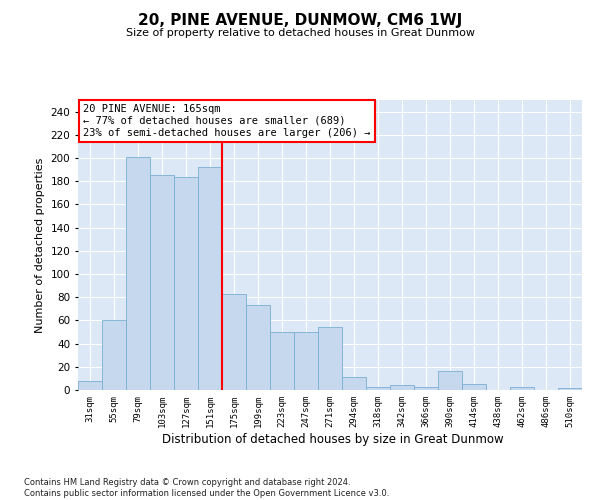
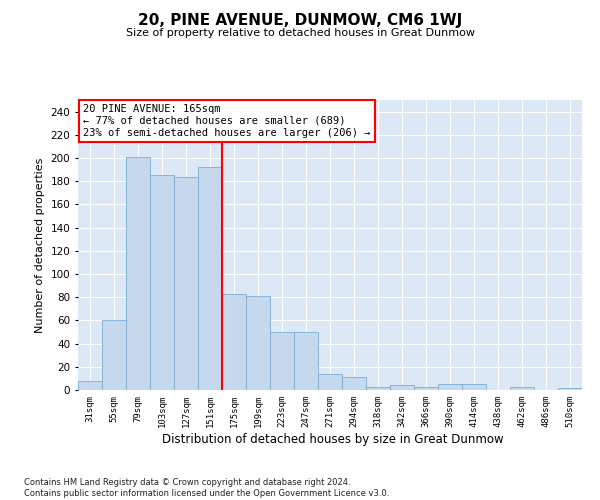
199sqm: 73 -> 81
271sqm: 54 -> 14
390sqm: 16 -> 5
